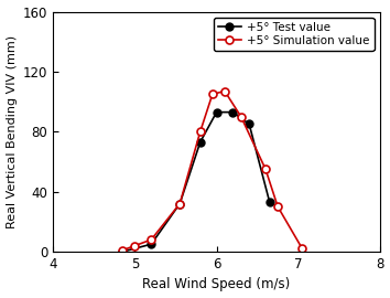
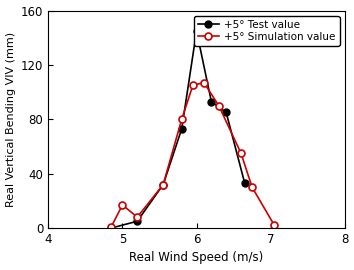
+5° Simulation value/5: 4 -> 17
+5° Test value/6: 93 -> 145
